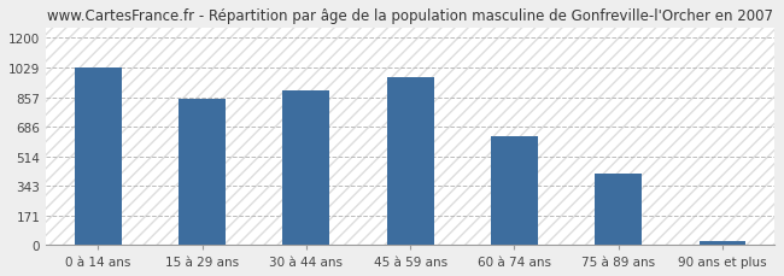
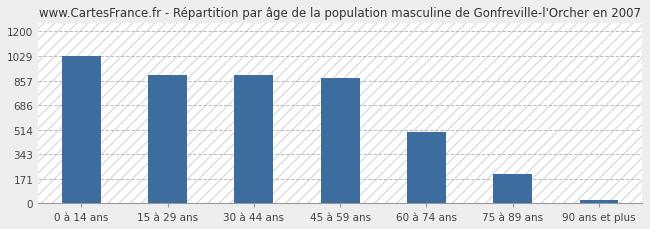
15 à 29 ans: 850 -> 900
45 à 59 ans: 970 -> 880
60 à 74 ans: 630 -> 500
75 à 89 ans: 410 -> 200
